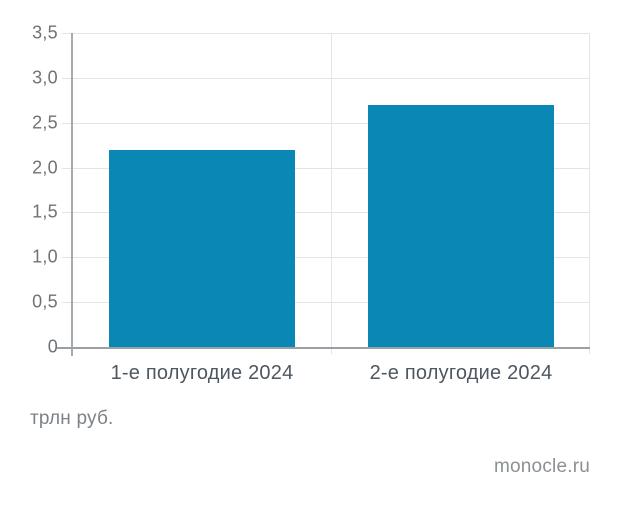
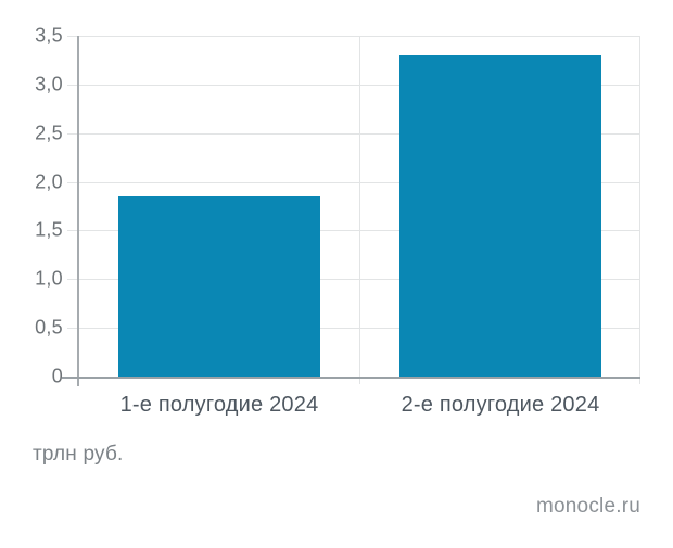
1-е полугодие 2024: 2,2 -> 1,9
2-е полугодие 2024: 2,7 -> 3,3
